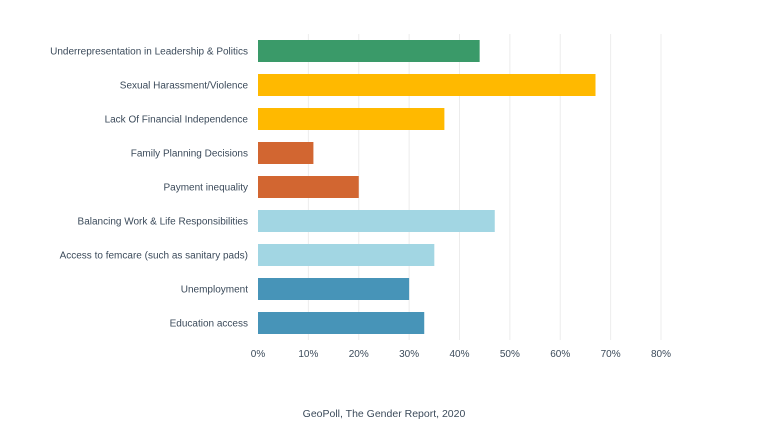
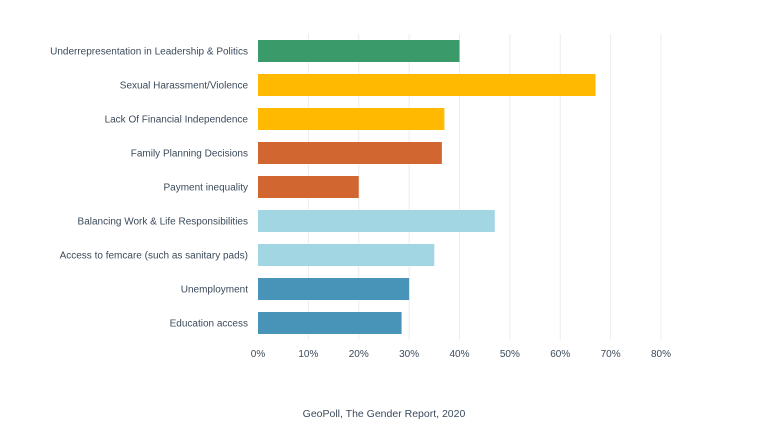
Underrepresentation in Leadership & Politics: 44% -> 40%
Family Planning Decisions: 11% -> 36%
Education access: 33% -> 28%
